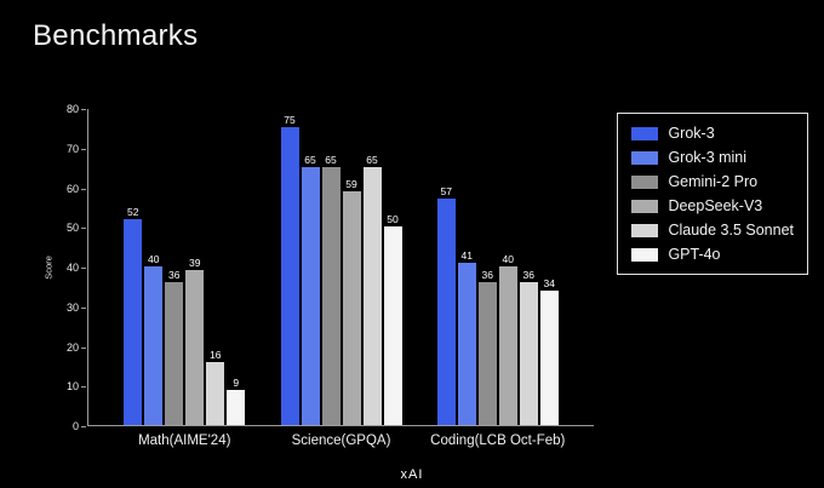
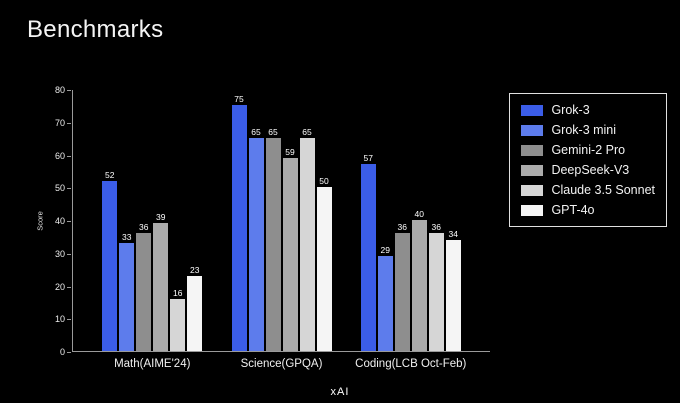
Grok-3 mini/Math(AIME'24): 40 -> 33
GPT-4o/Math(AIME'24): 9 -> 23
Grok-3 mini/Coding(LCB Oct-Feb): 41 -> 29
